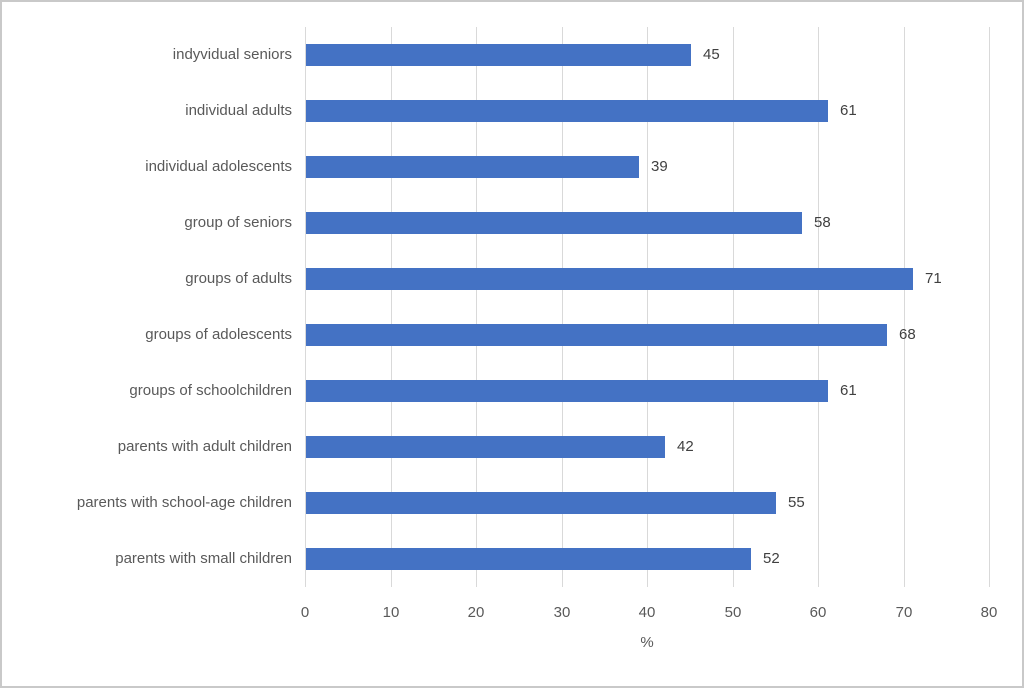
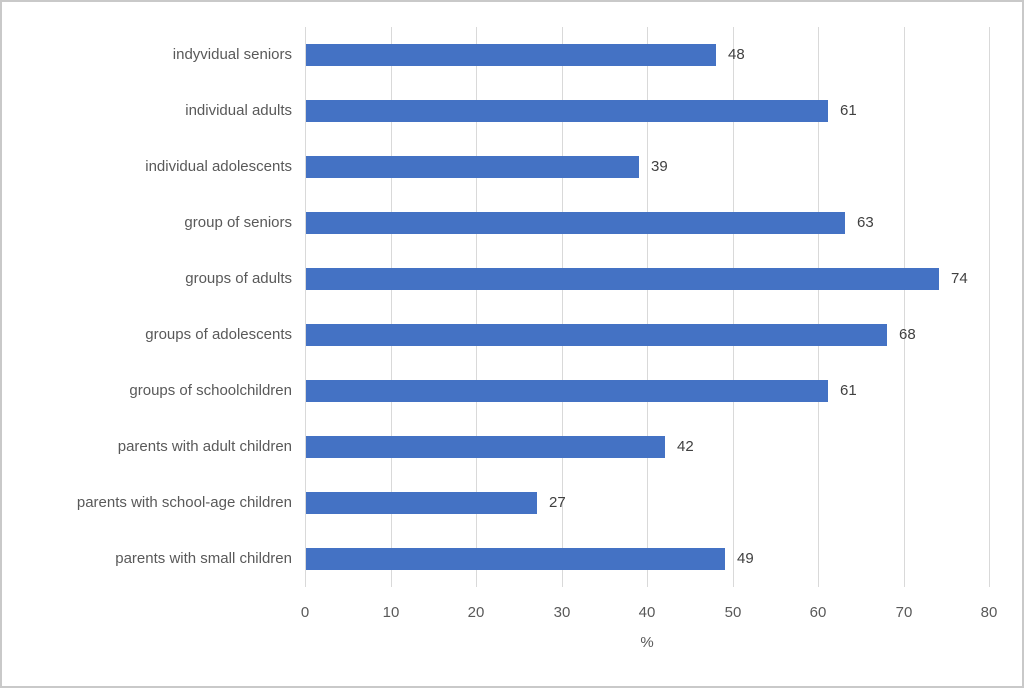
indyvidual seniors: 45 -> 48
group of seniors: 58 -> 63
groups of adults: 71 -> 74
parents with school-age children: 55 -> 27
parents with small children: 52 -> 49
